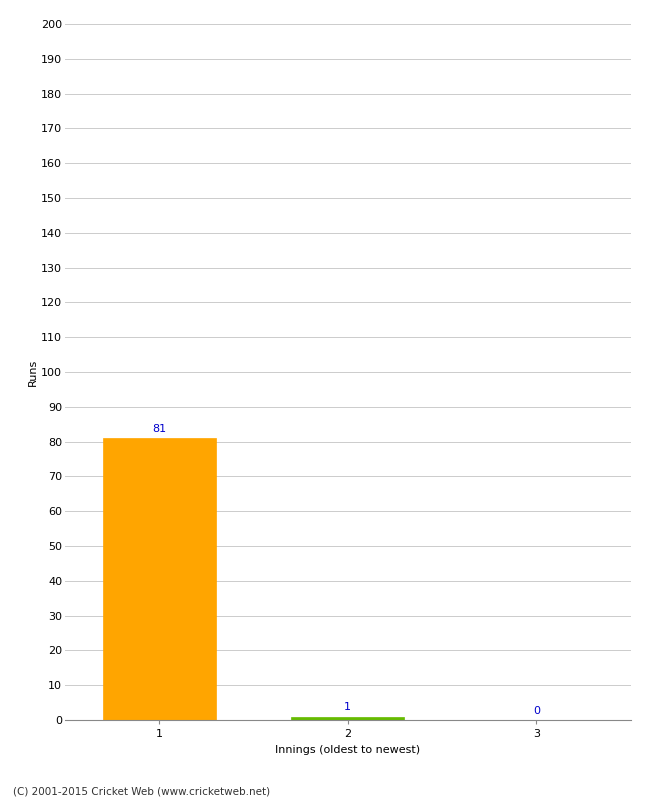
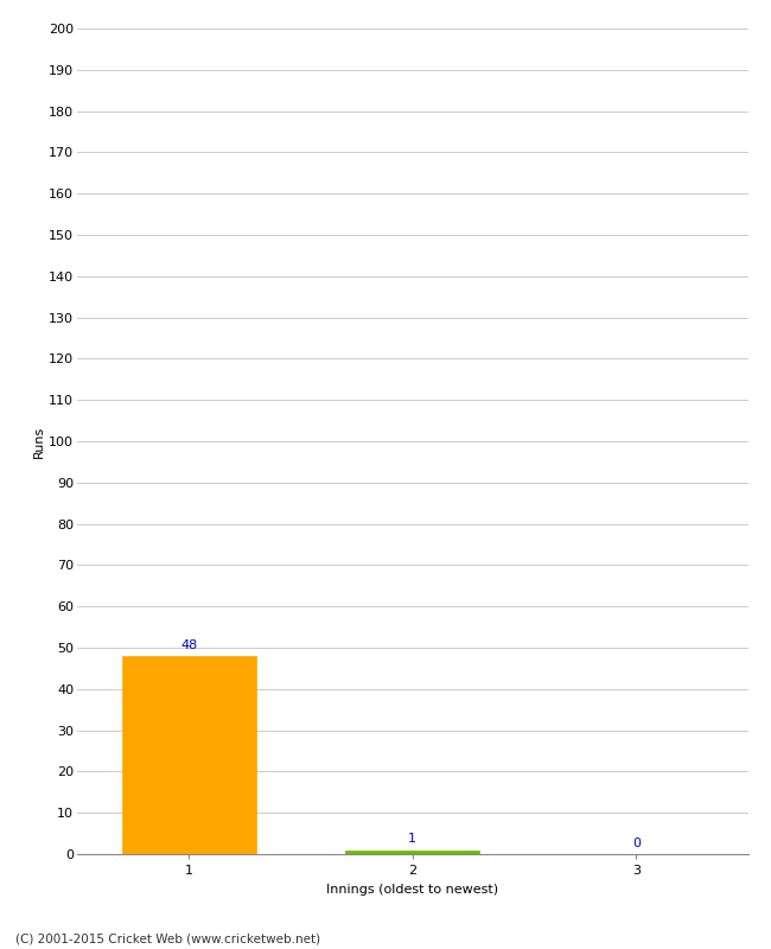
1: 81 -> 48
